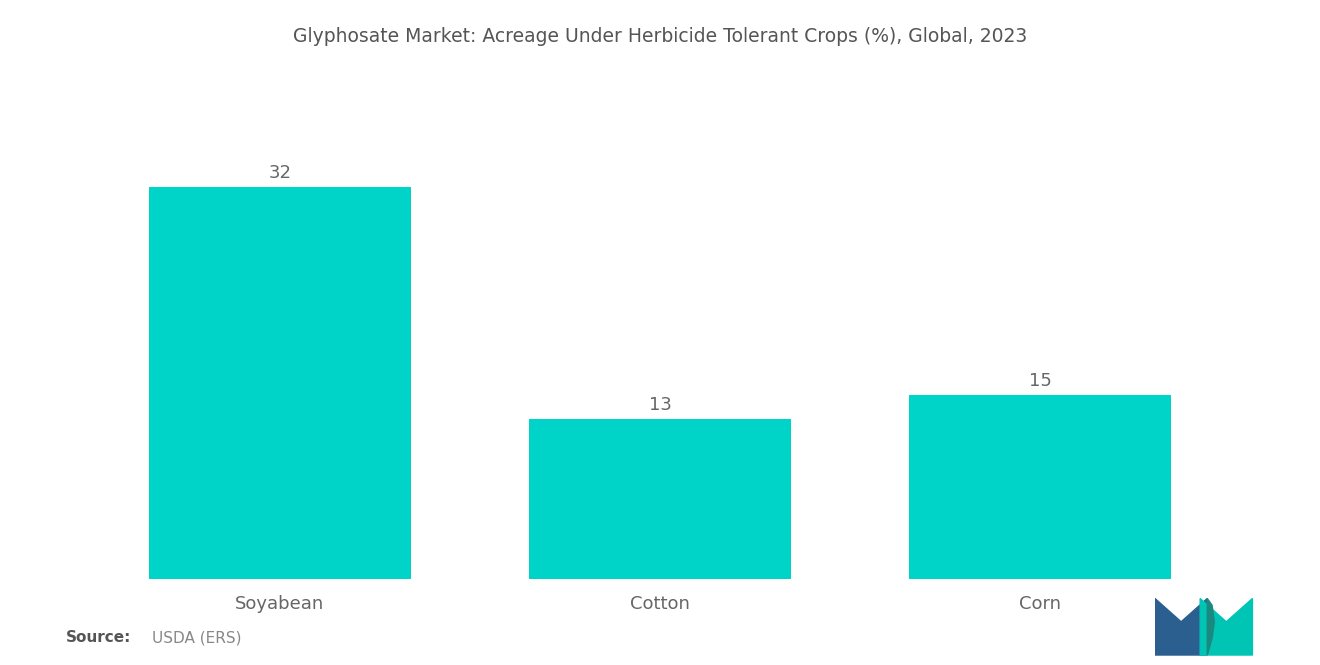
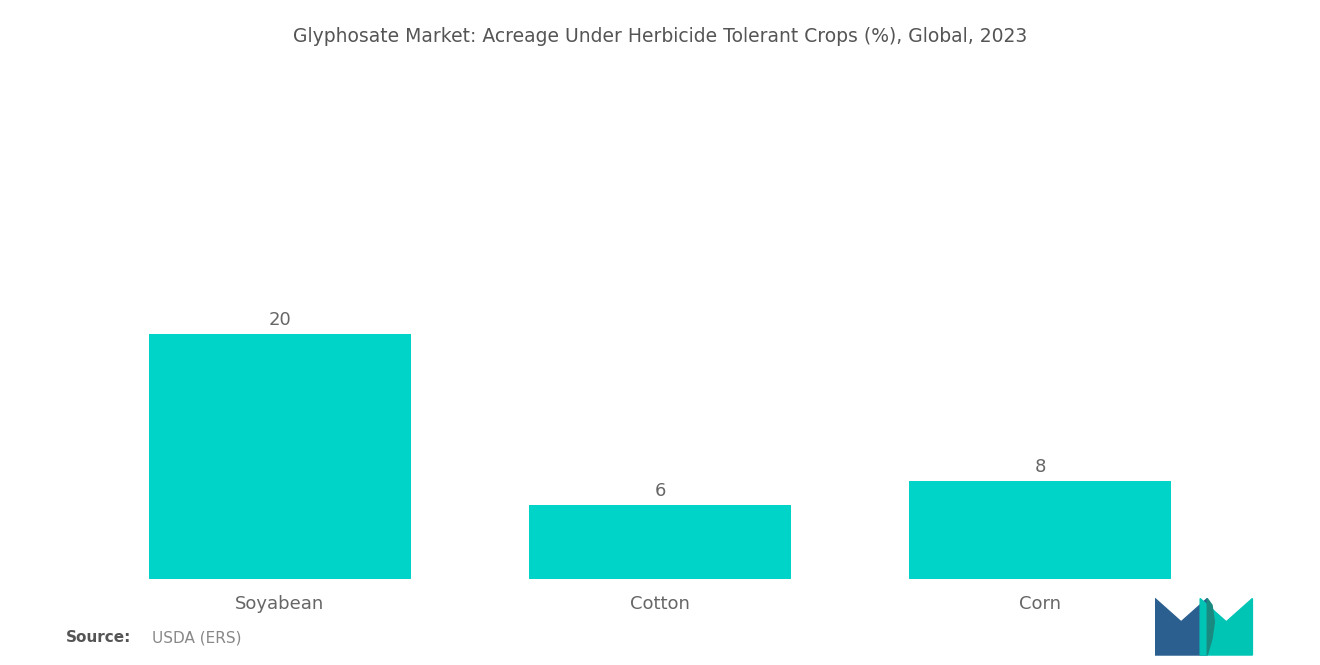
Soyabean: 32 -> 20
Cotton: 13 -> 6
Corn: 15 -> 8
